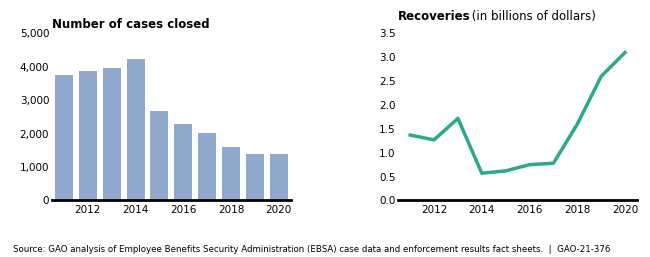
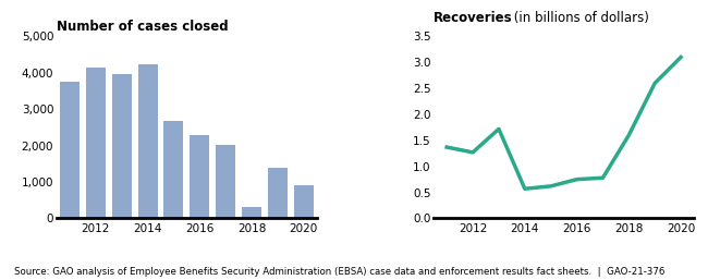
Number of cases closed/2012: 3,880 -> 4,150
Number of cases closed/2018: 1,590 -> 300
Number of cases closed/2020: 1,380 -> 900
